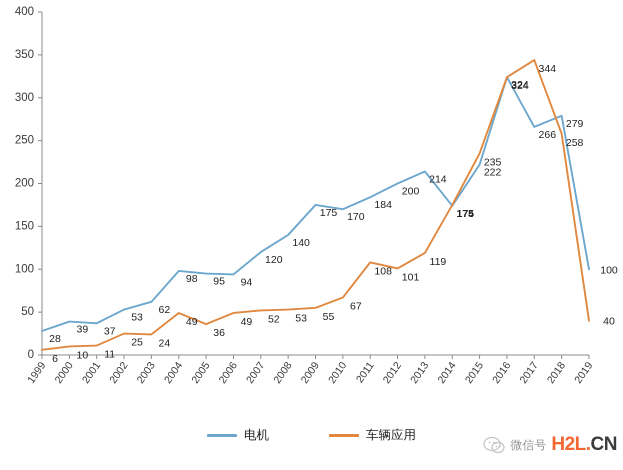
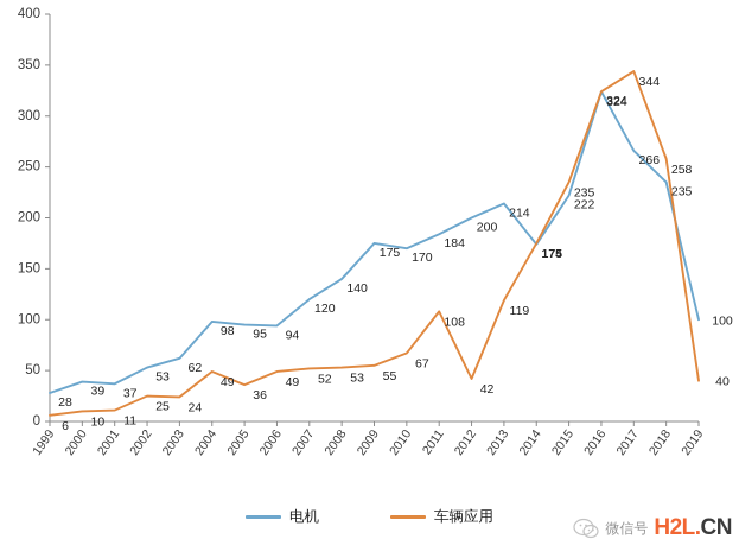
车辆应用/2012: 101 -> 42
电机/2018: 279 -> 235
